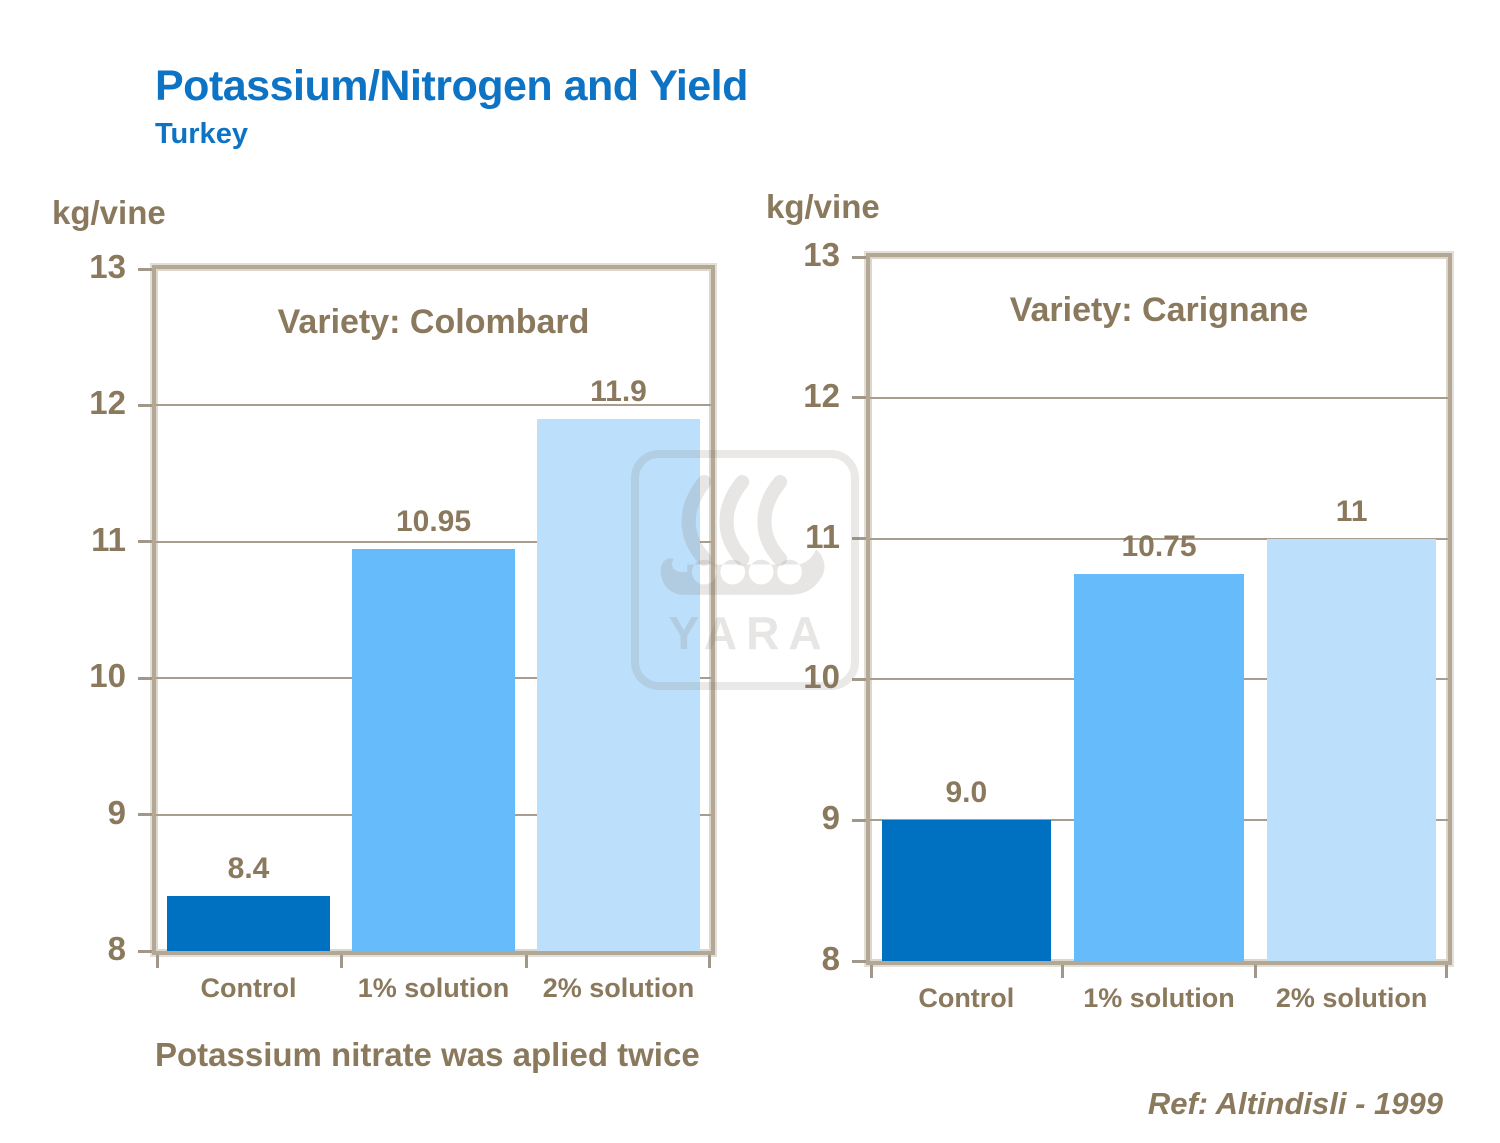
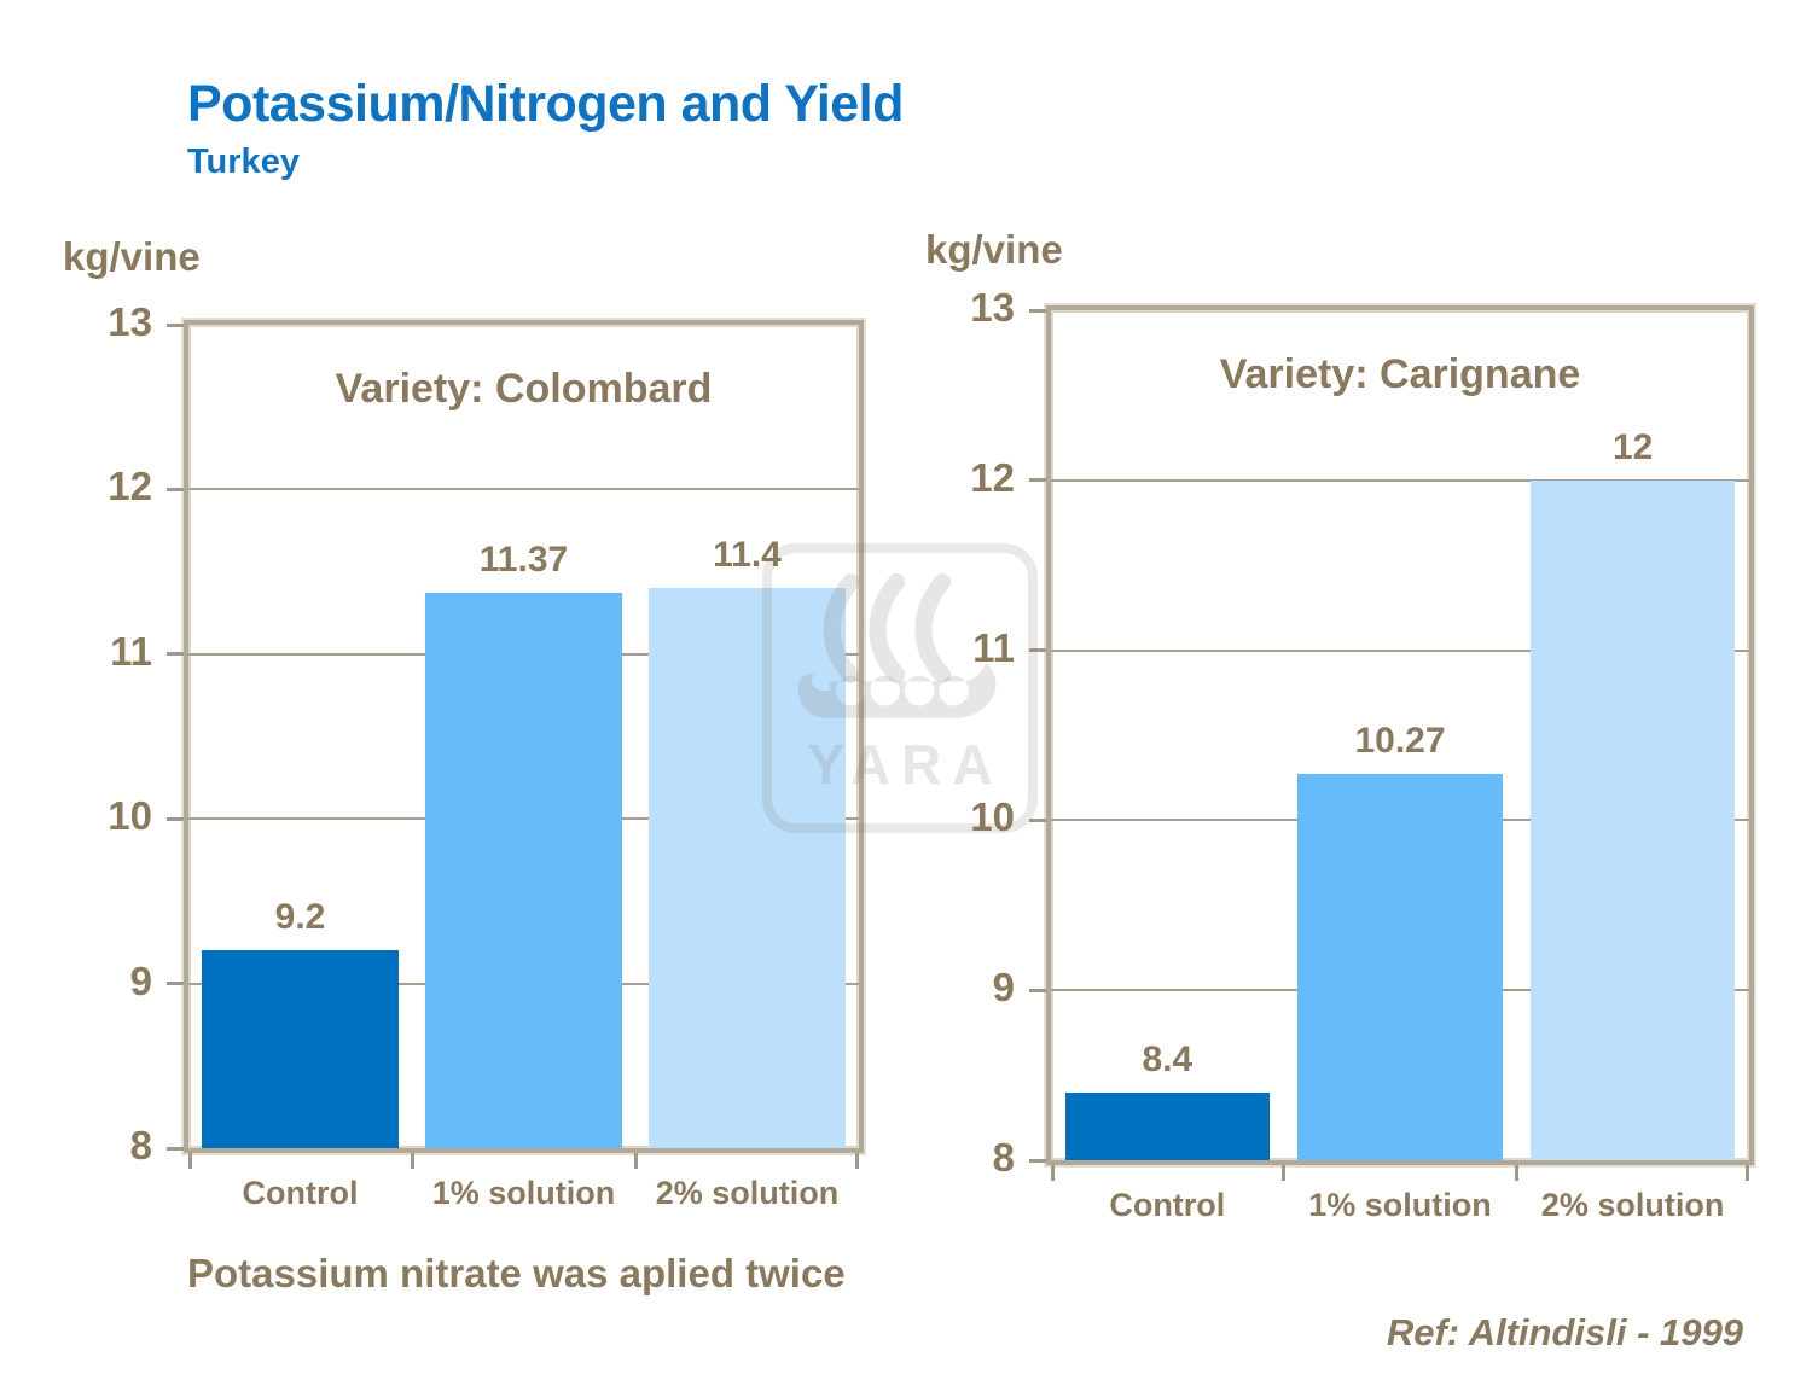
Variety: Colombard/Control: 8.4 -> 9.2
Variety: Colombard/1% solution: 10.95 -> 11.37
Variety: Colombard/2% solution: 11.9 -> 11.4
Variety: Carignane/Control: 9.0 -> 8.4
Variety: Carignane/1% solution: 10.75 -> 10.27
Variety: Carignane/2% solution: 11 -> 12
